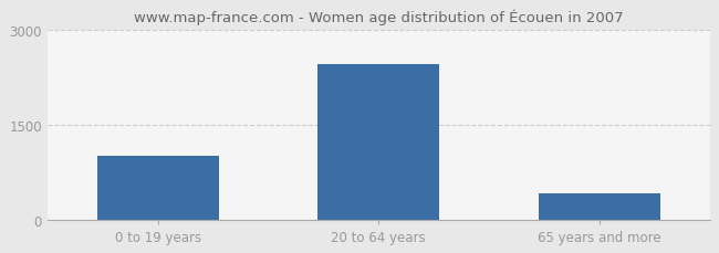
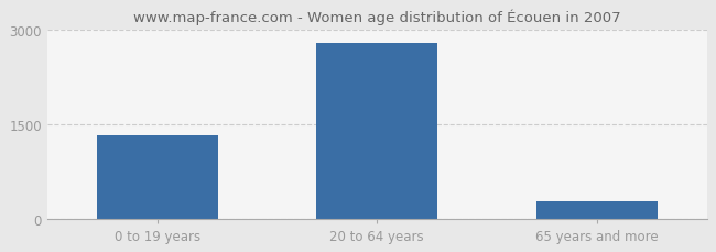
0 to 19 years: 1000 -> 1320
20 to 64 years: 2460 -> 2800
65 years and more: 420 -> 270
